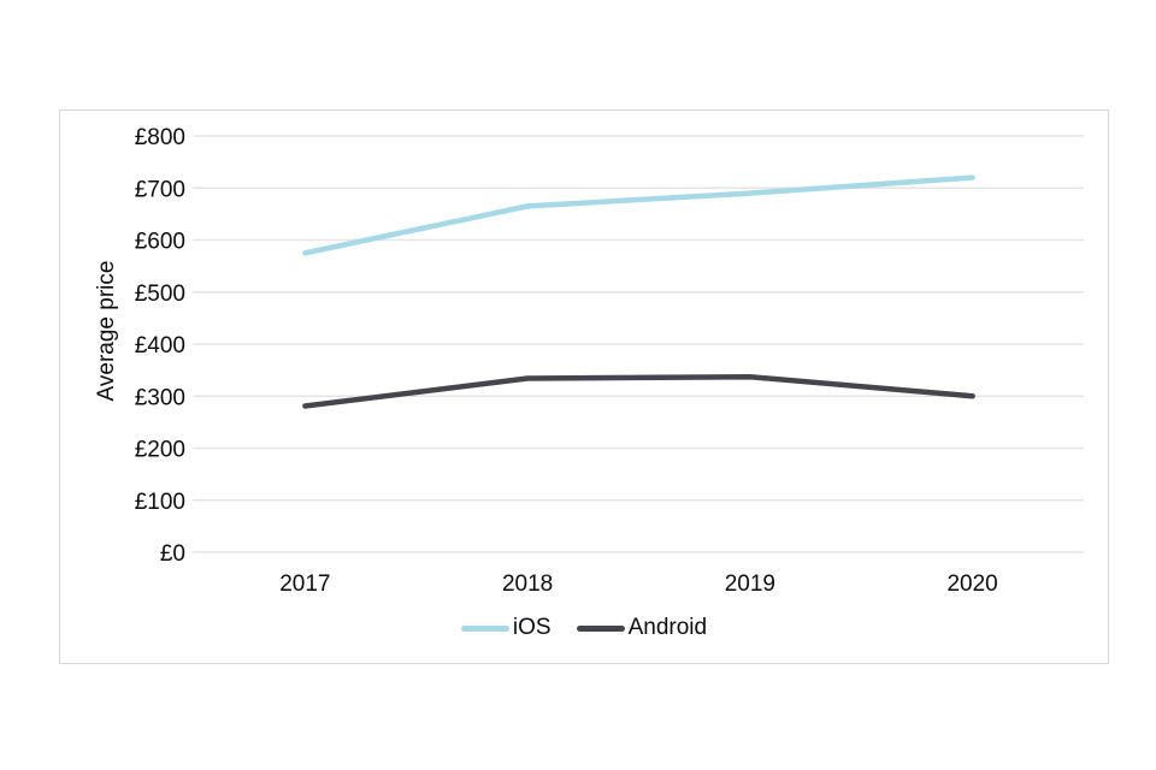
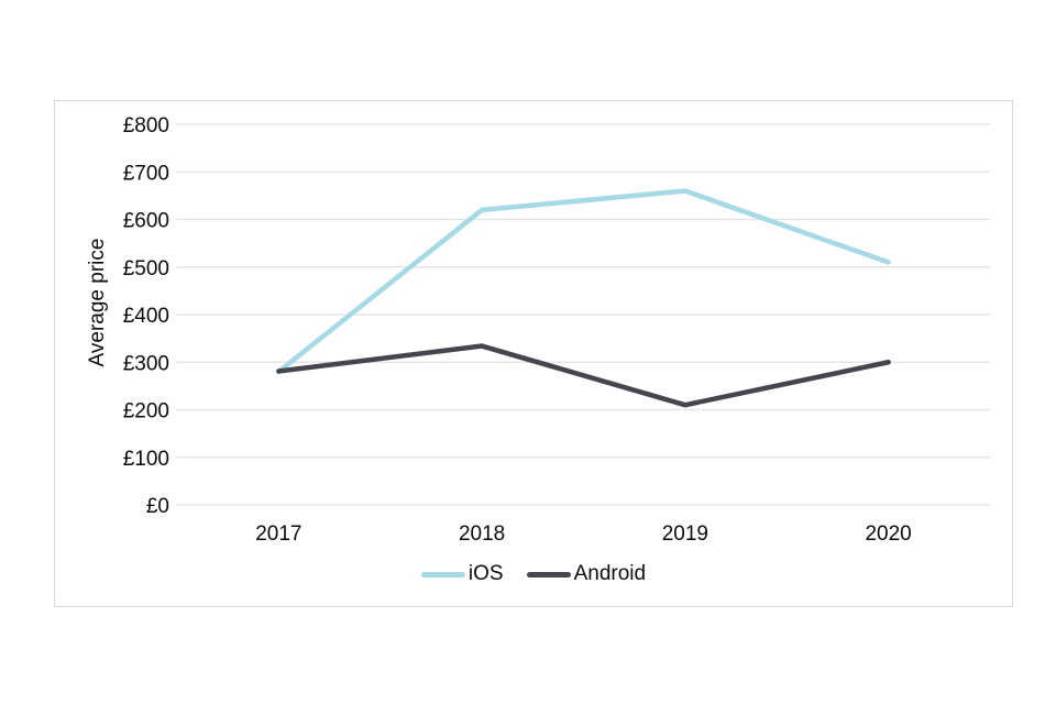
iOS/2017: £580 -> £280
iOS/2018: £660 -> £620
iOS/2019: £690 -> £660
Android/2019: £340 -> £210
iOS/2020: £720 -> £510
